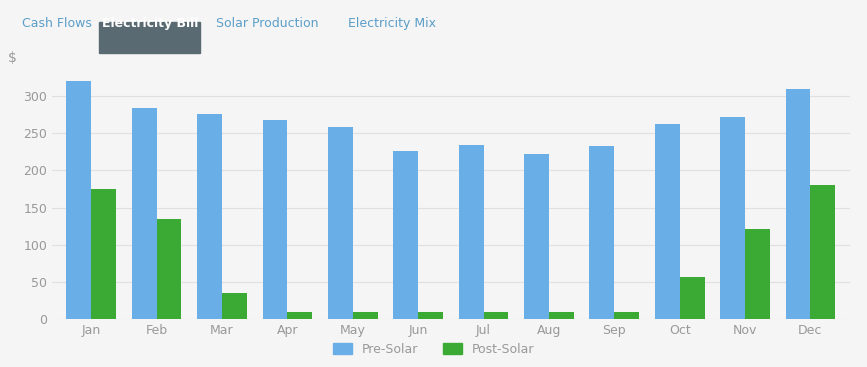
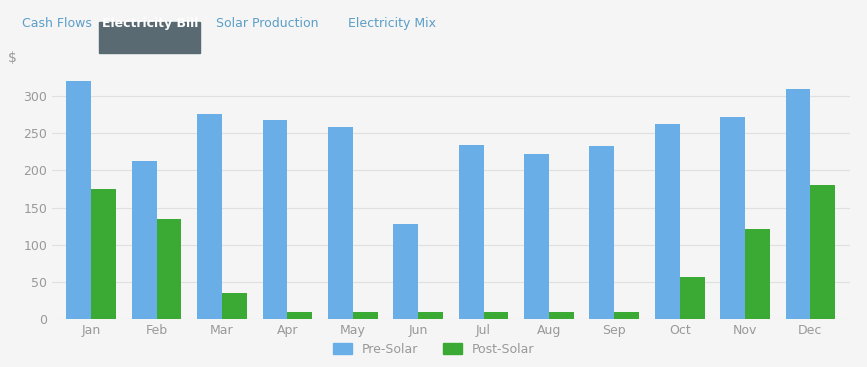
Pre-Solar/Feb: 283 -> 212
Pre-Solar/Jun: 226 -> 128
